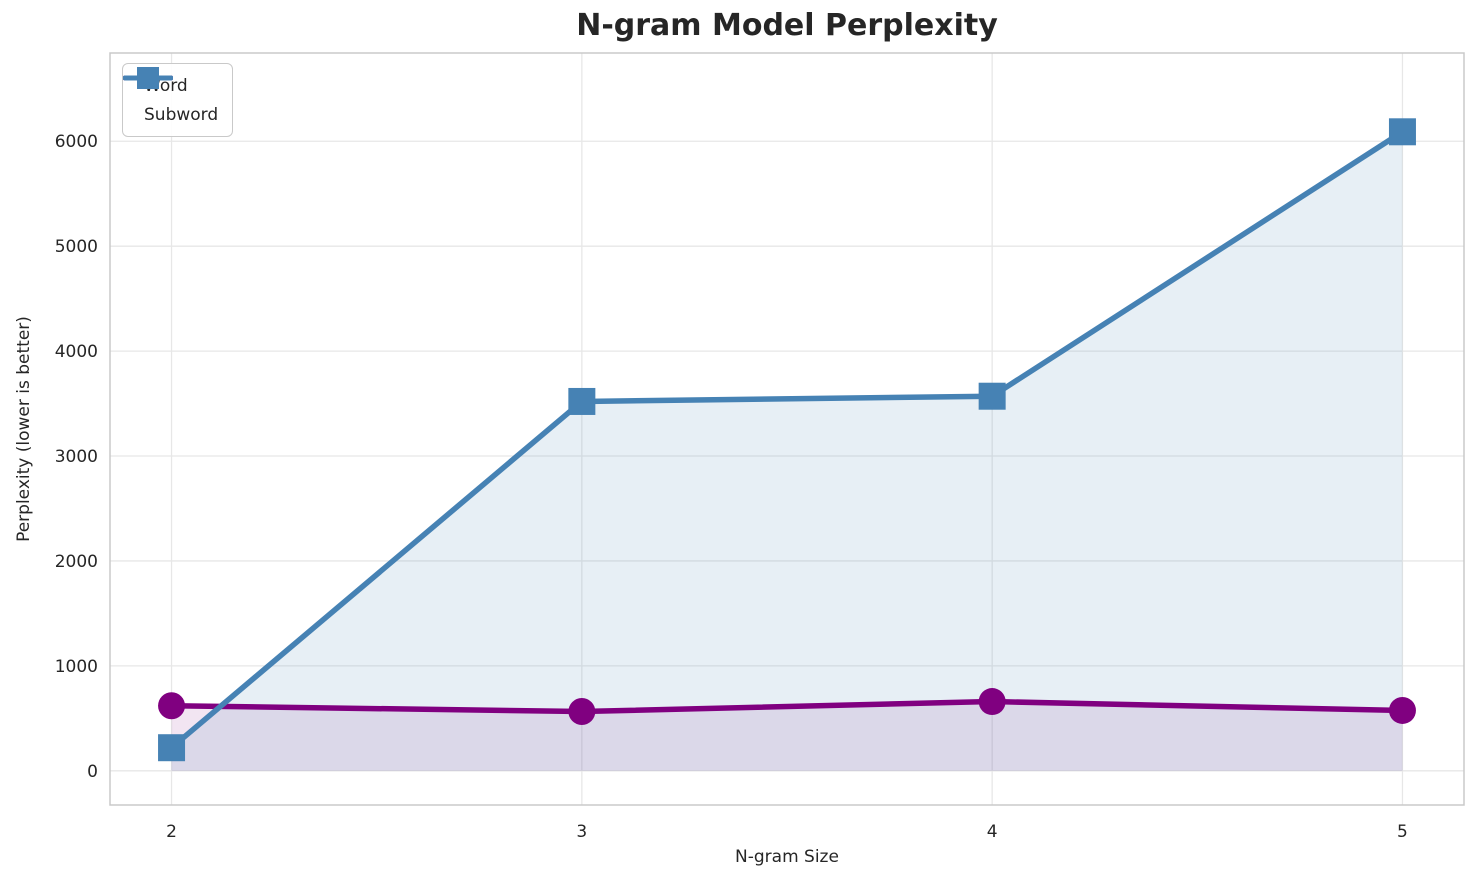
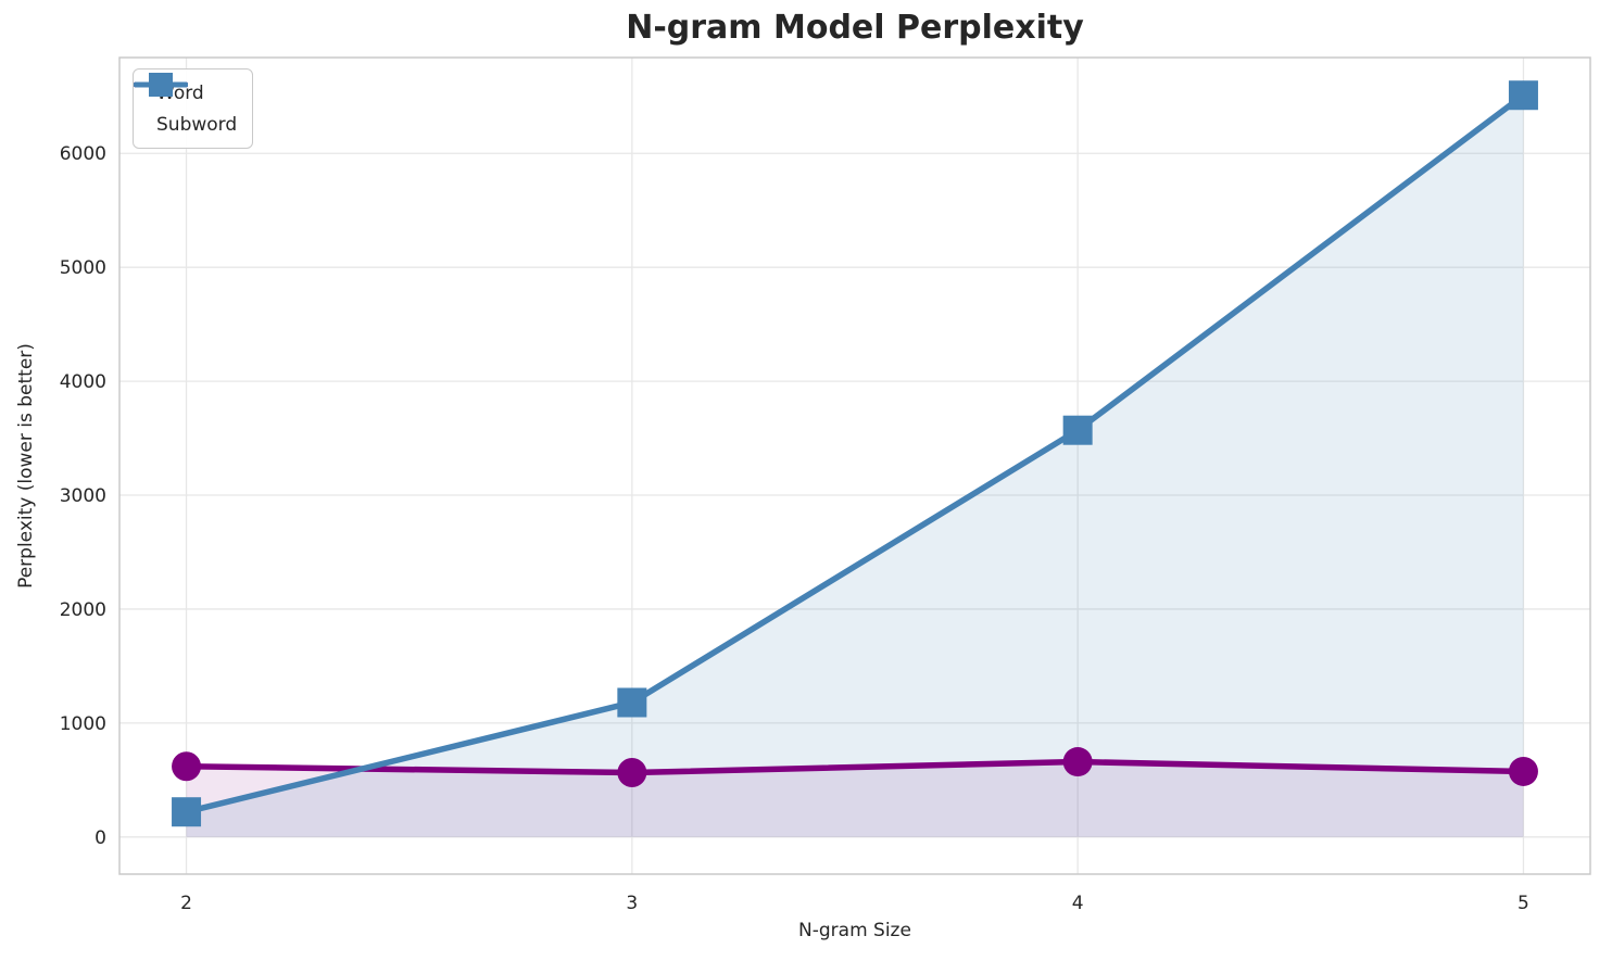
Subword/3: 3520 -> 1180
Subword/5: 6090 -> 6510
